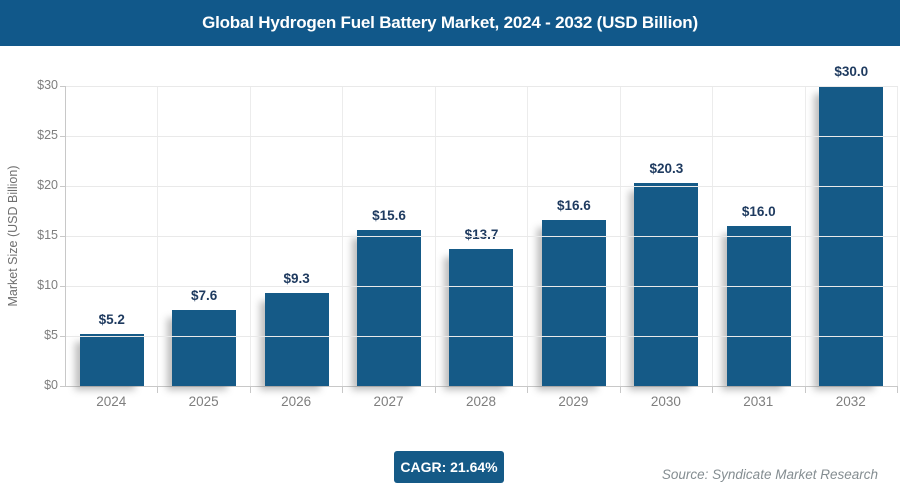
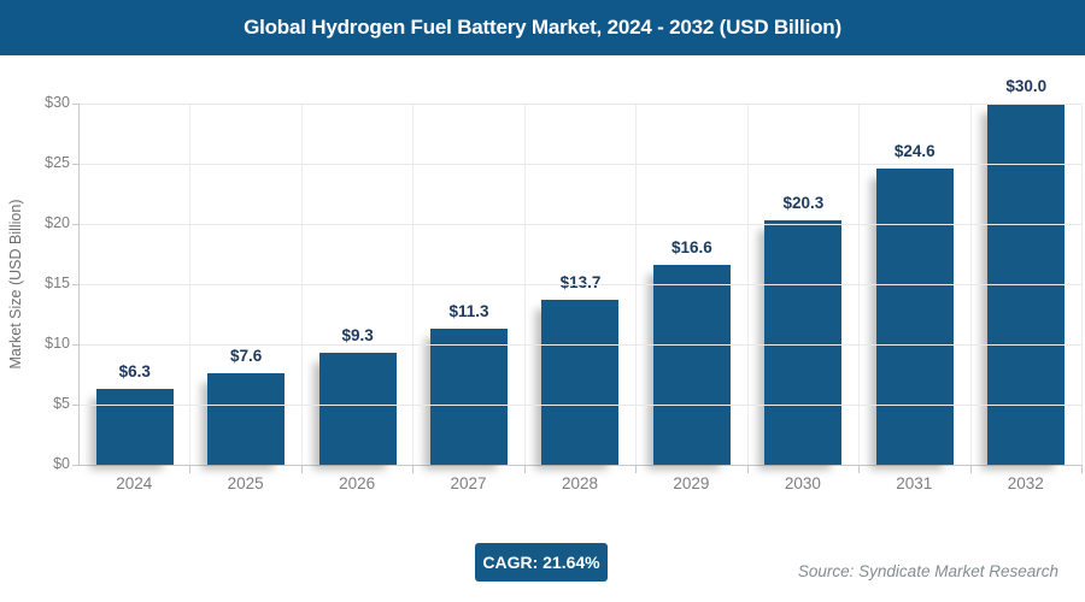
2024: $5.2 -> $6.3
2027: $15.6 -> $11.3
2031: $16.0 -> $24.6
